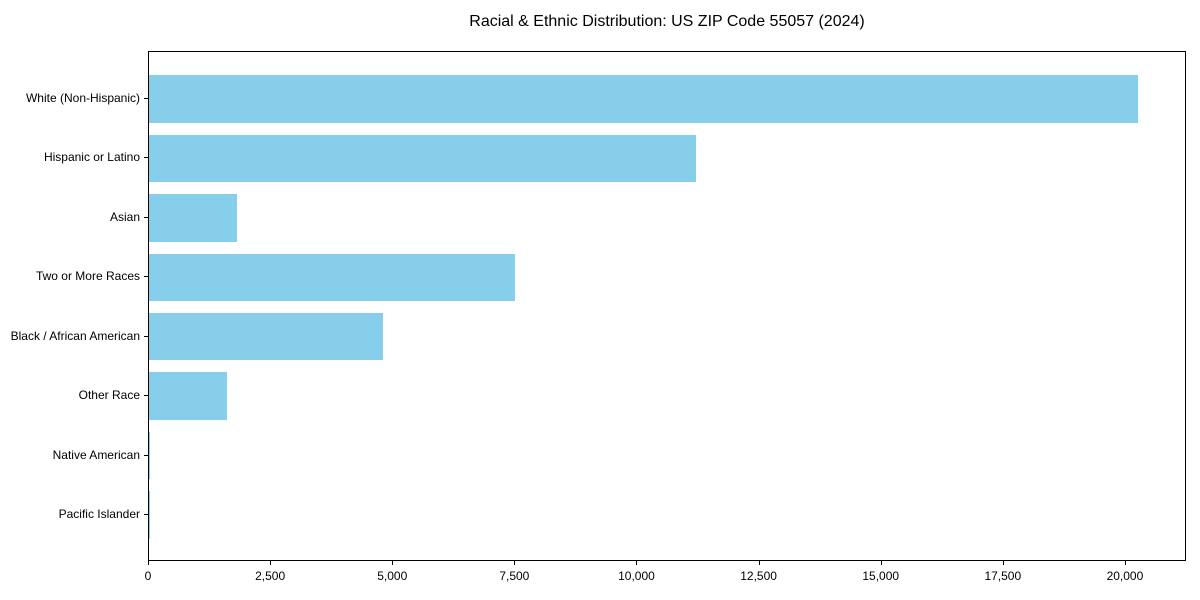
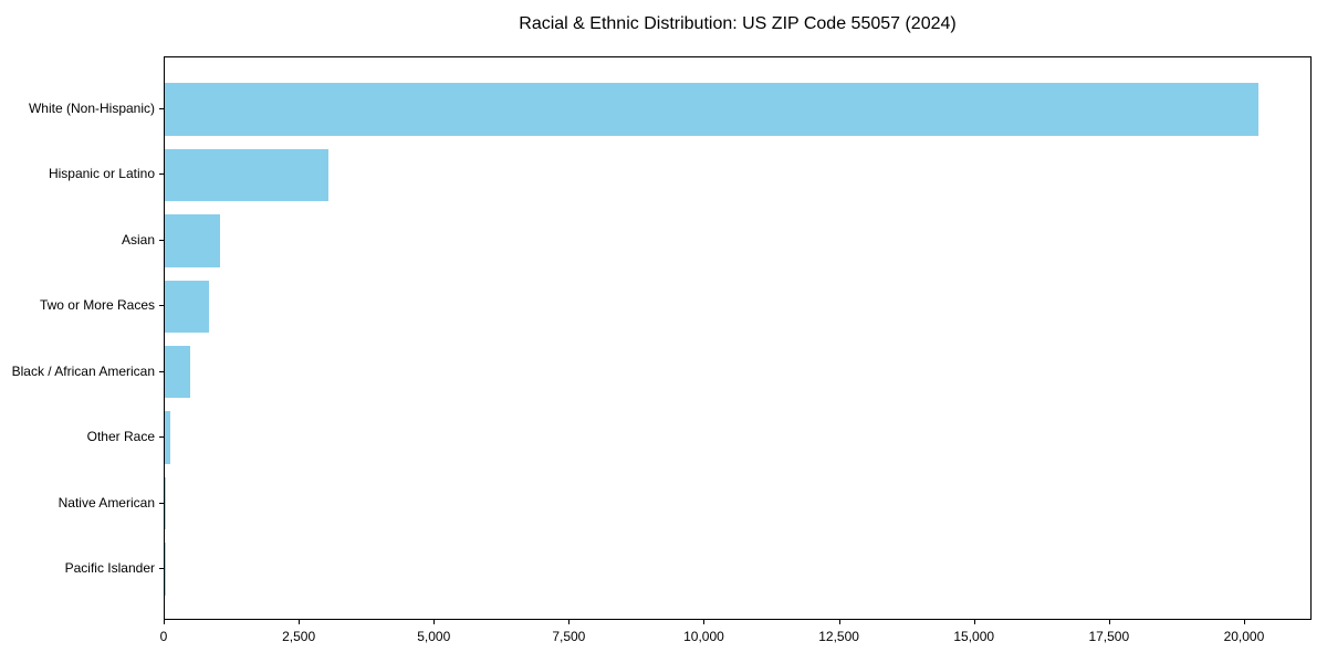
Hispanic or Latino: 11200 -> 3000
Asian: 1800 -> 1000
Two or More Races: 7500 -> 800
Black / African American: 4800 -> 500
Other Race: 1600 -> 100
